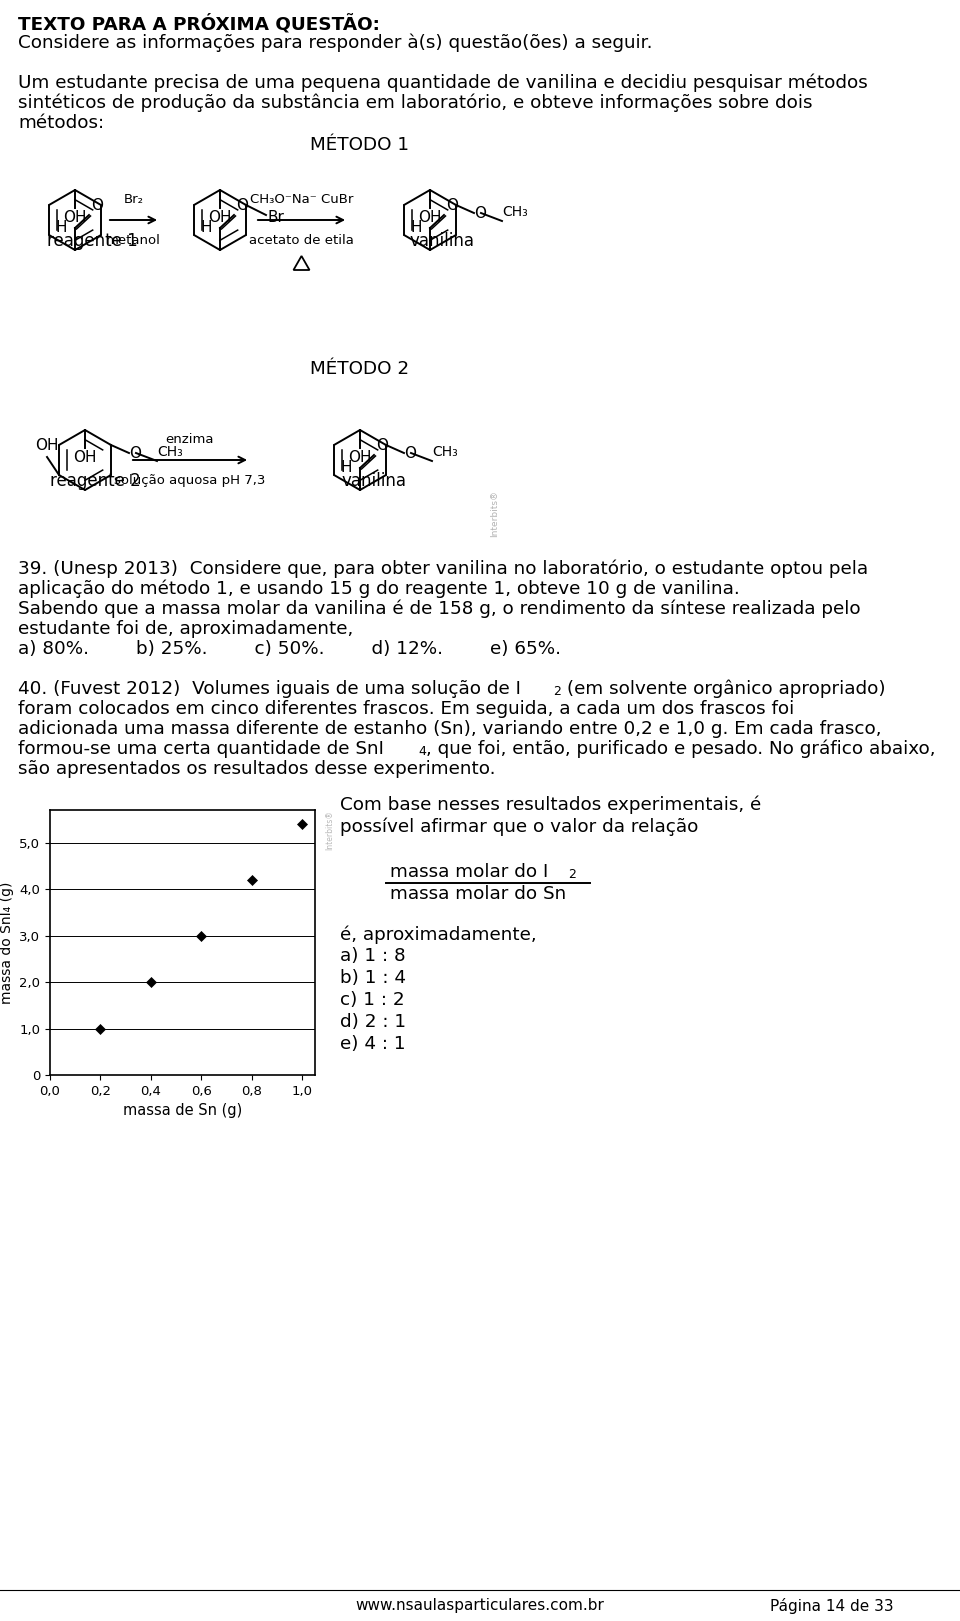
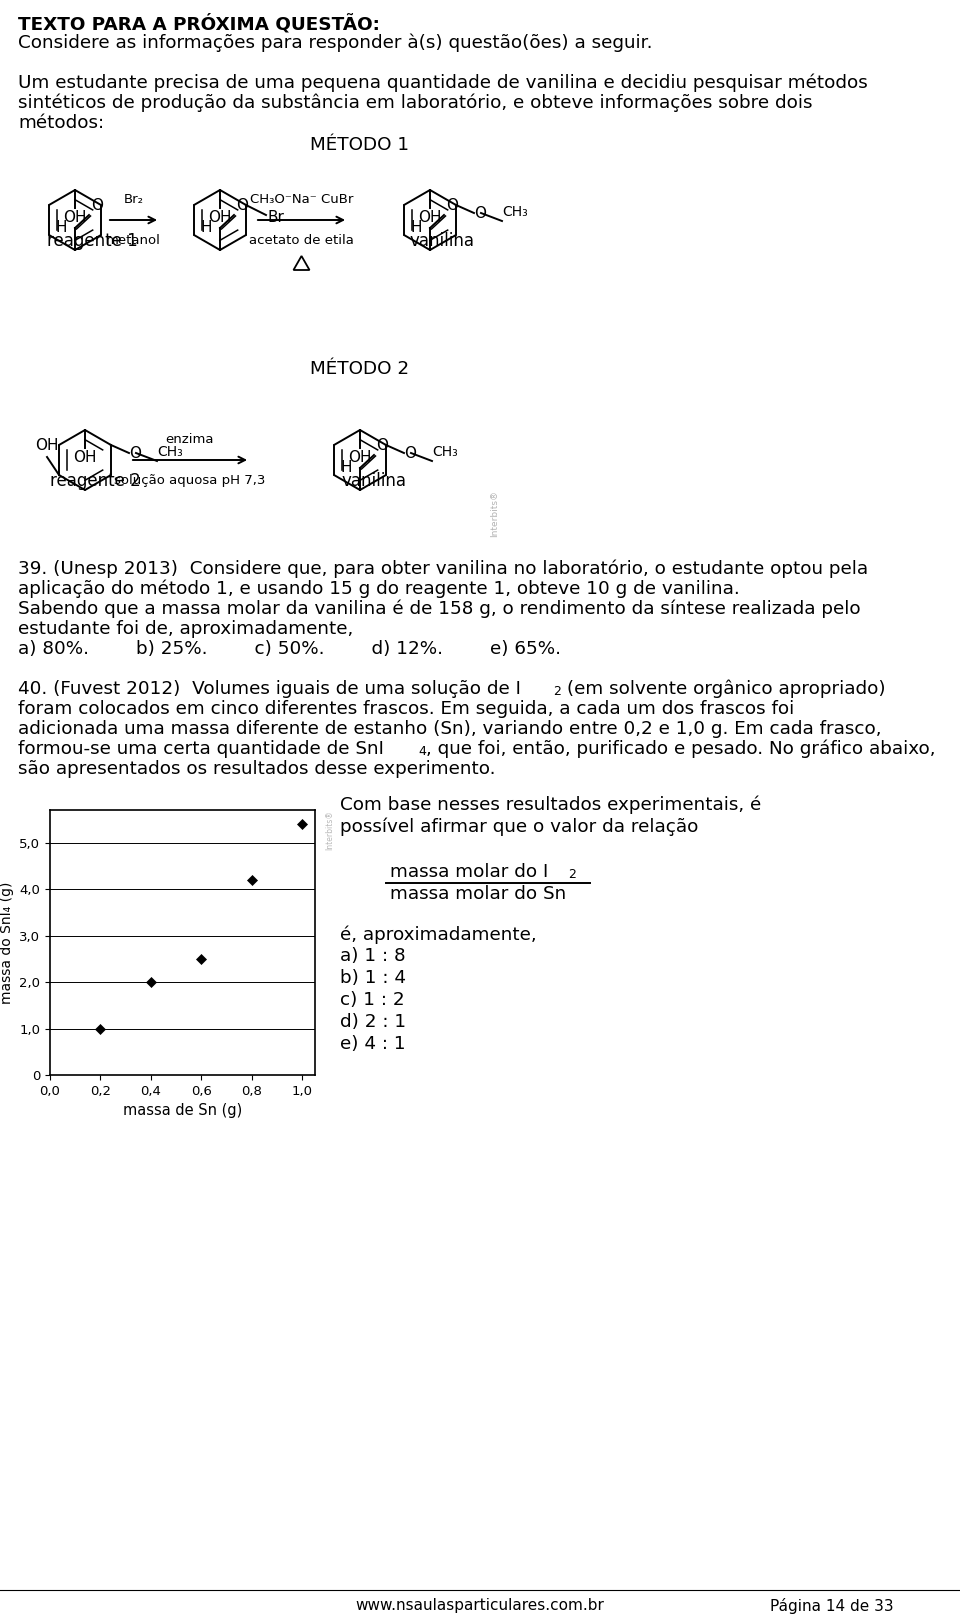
0,6: 3,0 -> 2,5
